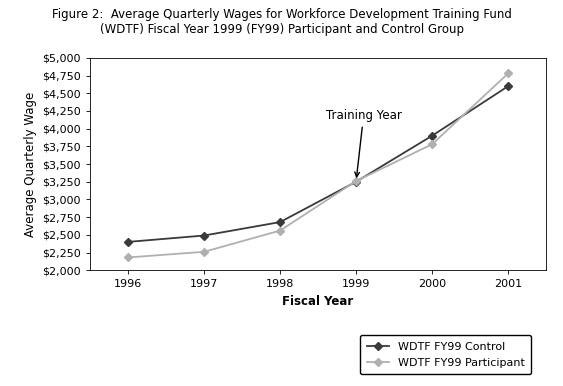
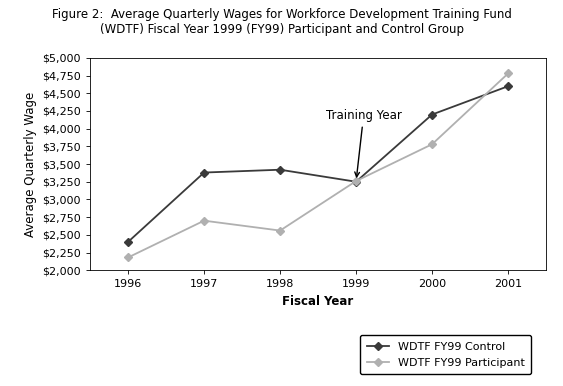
WDTF FY99 Control/1997: $2,490 -> $3,380
WDTF FY99 Participant/1997: $2,260 -> $2,700
WDTF FY99 Control/1998: $2,680 -> $3,420
WDTF FY99 Control/2000: $3,900 -> $4,200
